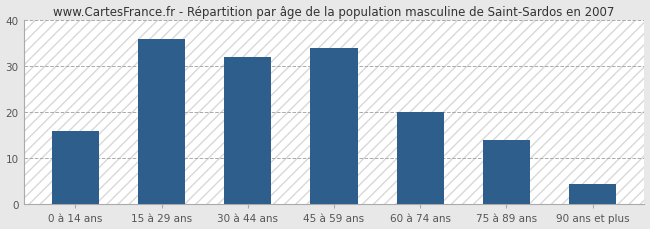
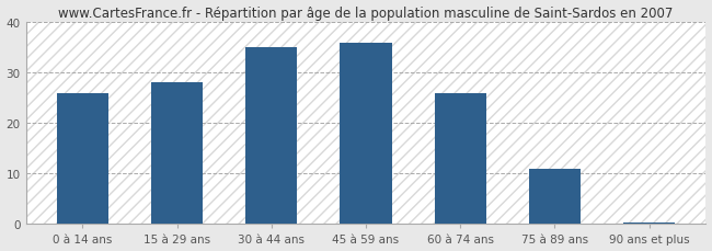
0 à 14 ans: 16.0 -> 26.0
15 à 29 ans: 36.0 -> 28.0
30 à 44 ans: 32.0 -> 35.0
45 à 59 ans: 34.0 -> 36.0
60 à 74 ans: 20.0 -> 26.0
75 à 89 ans: 14.0 -> 11.0
90 ans et plus: 4.5 -> 0.4
